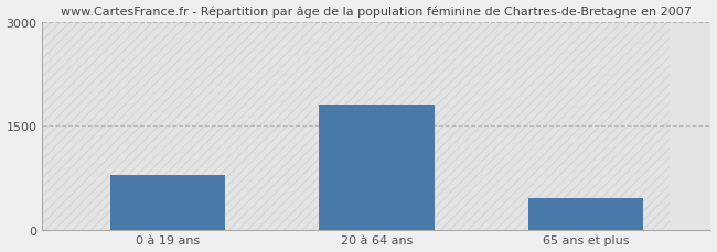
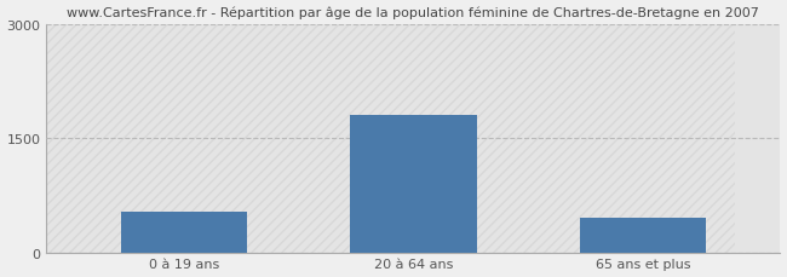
0 à 19 ans: 790 -> 540
